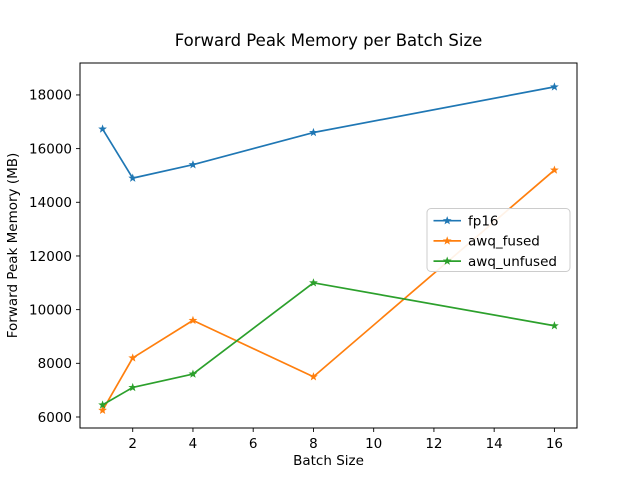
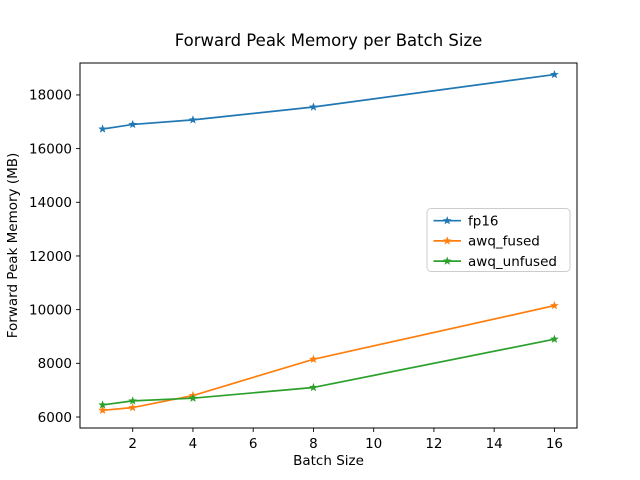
fp16/2: 14900 -> 16900
awq_fused/2: 8200 -> 6400
awq_unfused/2: 7100 -> 6600
fp16/4: 15400 -> 17100
awq_fused/4: 9600 -> 6800
awq_unfused/4: 7600 -> 6700
fp16/8: 16600 -> 17600
awq_fused/8: 7500 -> 8200
awq_unfused/8: 11000 -> 7100
fp16/16: 18300 -> 18800
awq_fused/16: 15200 -> 10200
awq_unfused/16: 9400 -> 8900
